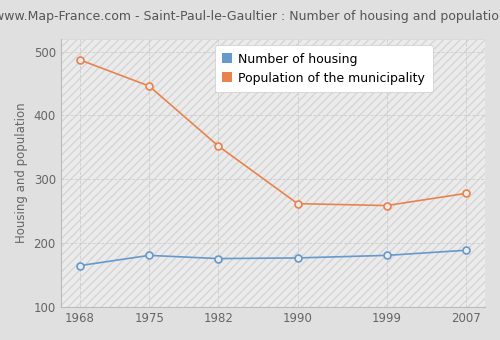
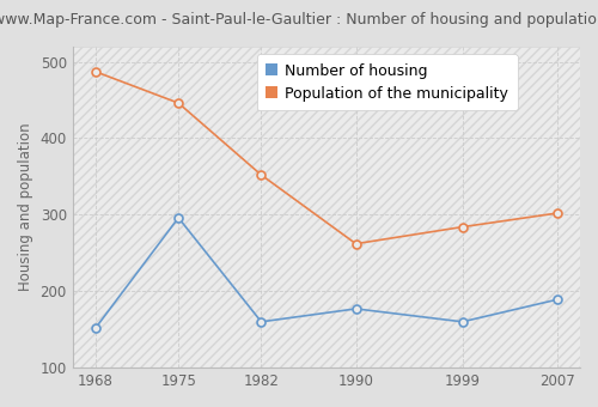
Number of housing/1968: 165 -> 152
Number of housing/1975: 181 -> 296
Number of housing/1982: 176 -> 160
Number of housing/1999: 181 -> 160
Population of the municipality/1999: 259 -> 284
Population of the municipality/2007: 278 -> 302
